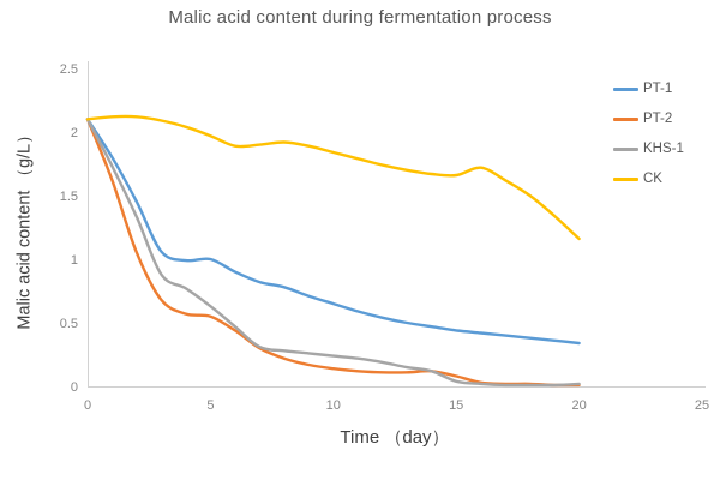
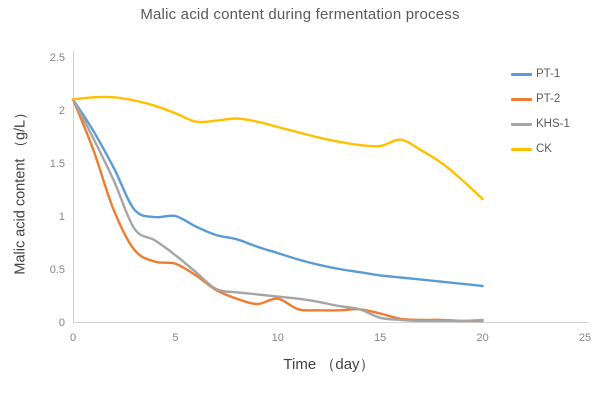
PT-2/10: 0.14 -> 0.22
